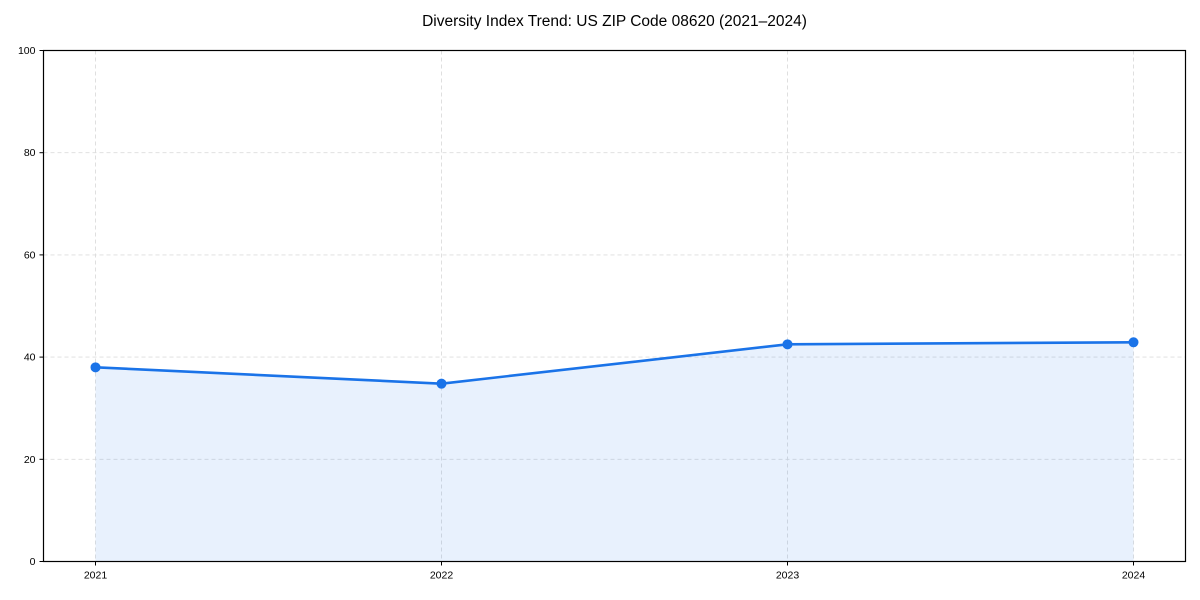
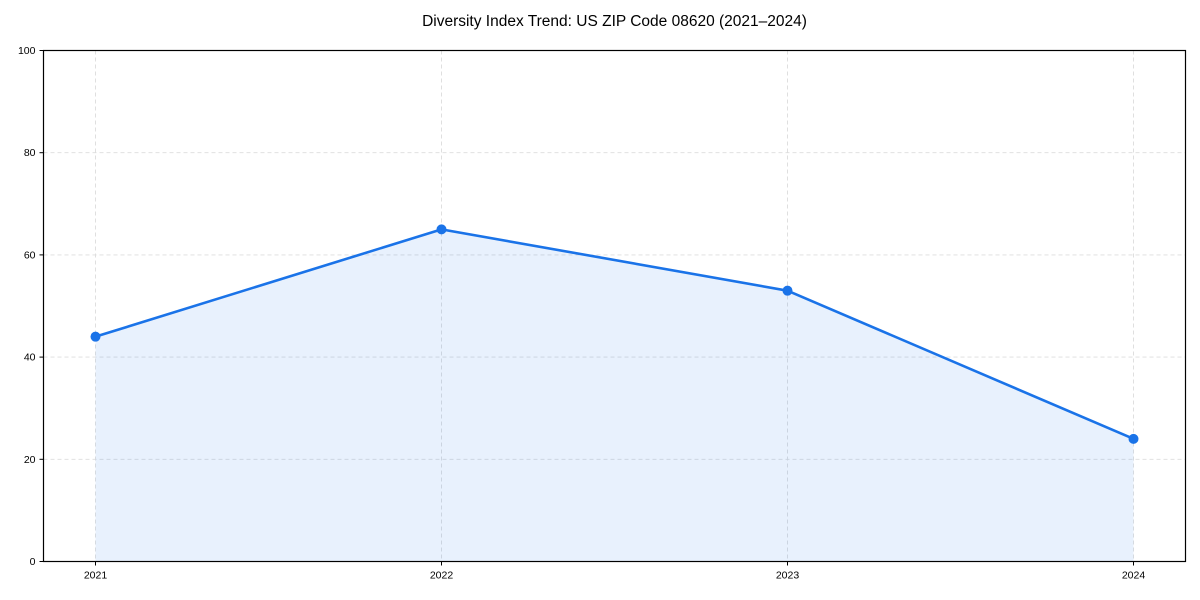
2021: 38 -> 44
2022: 35 -> 65
2023: 42 -> 53
2024: 43 -> 24
